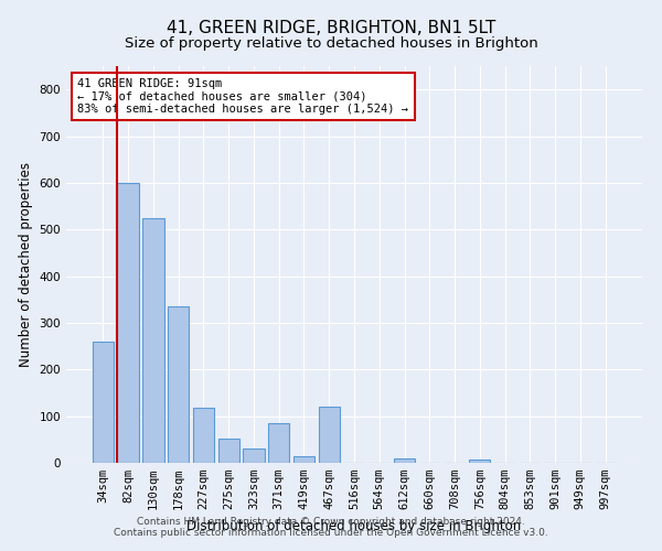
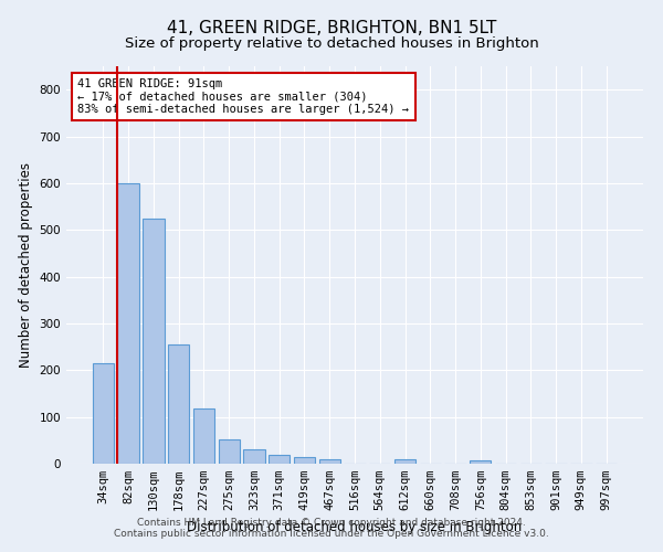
34sqm: 260 -> 215
178sqm: 335 -> 255
371sqm: 85 -> 20
467sqm: 120 -> 10
